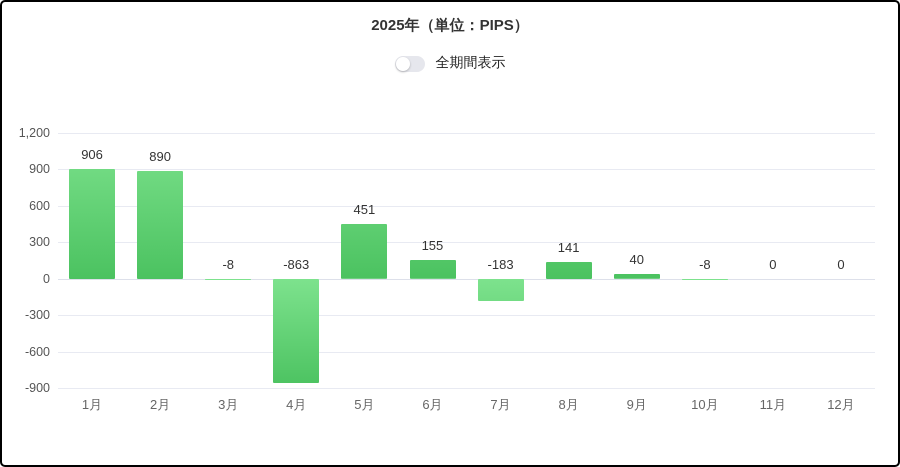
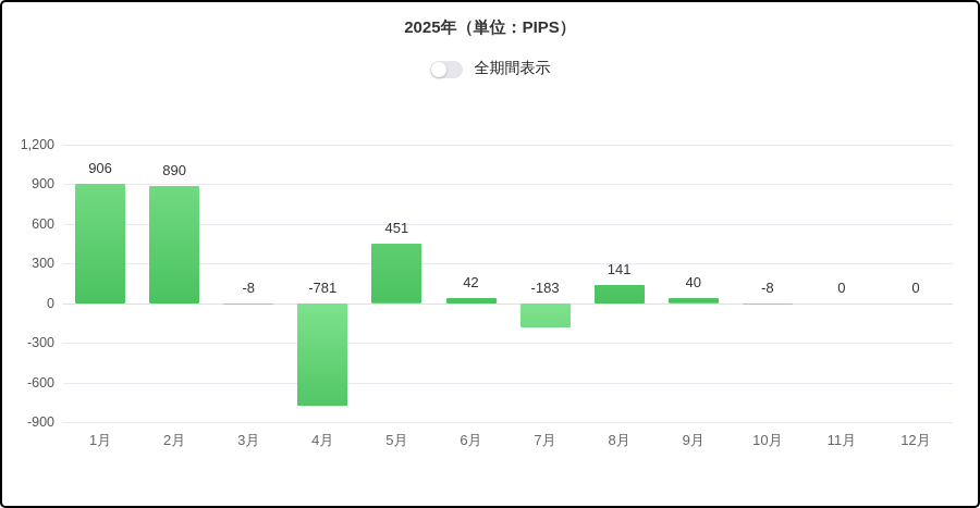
4月: -863 -> -781
6月: 155 -> 42
